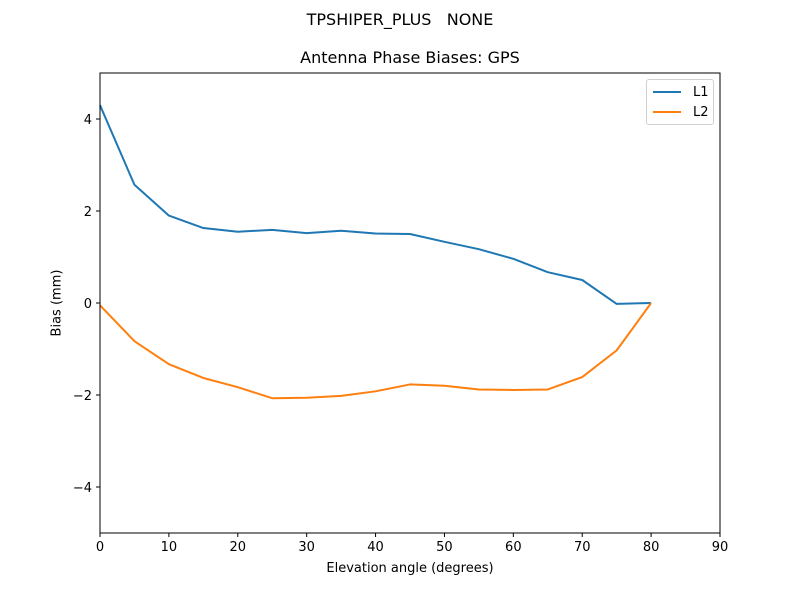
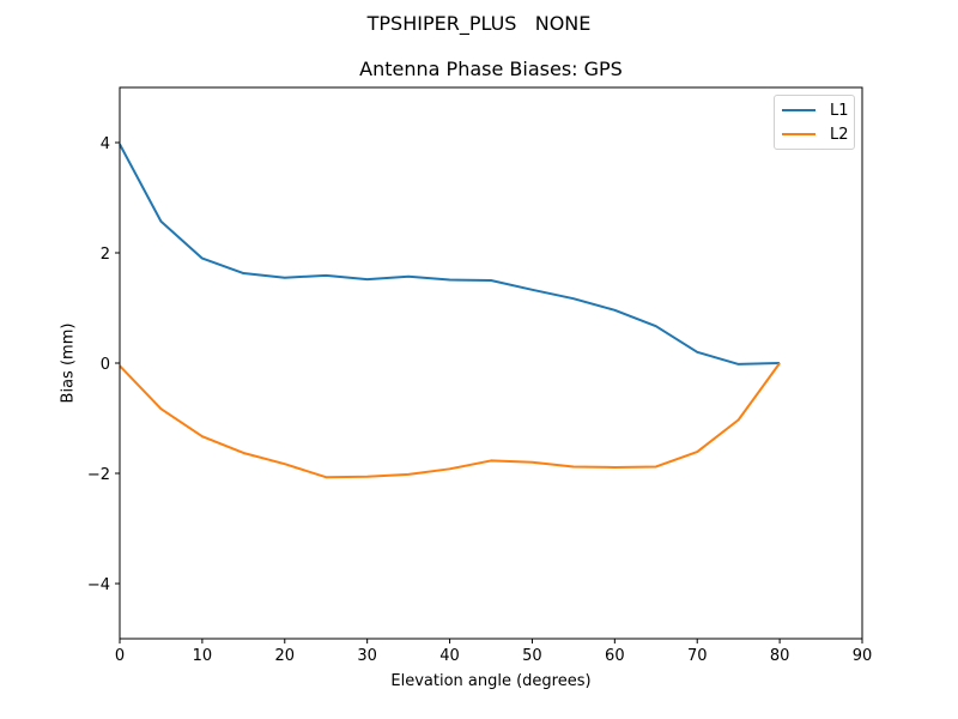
L1/0: 4.3 -> 4.0
L1/70: 0.5 -> 0.2
